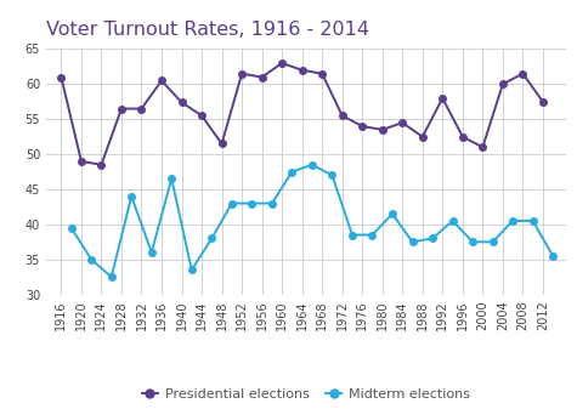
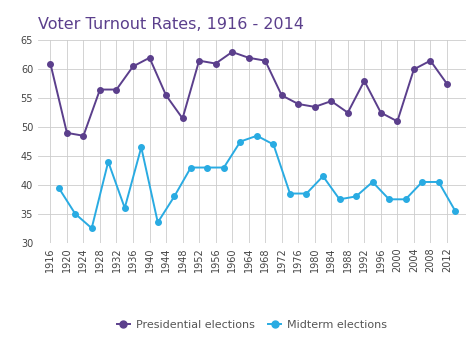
Presidential elections/1940: 57.4 -> 62.0
